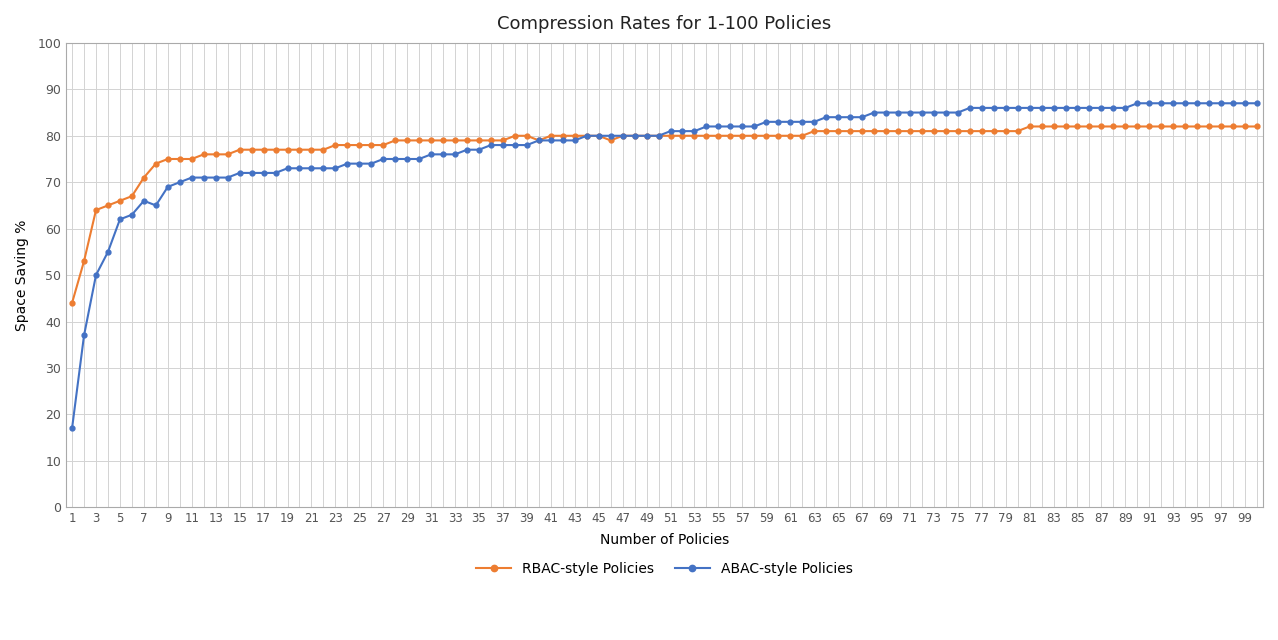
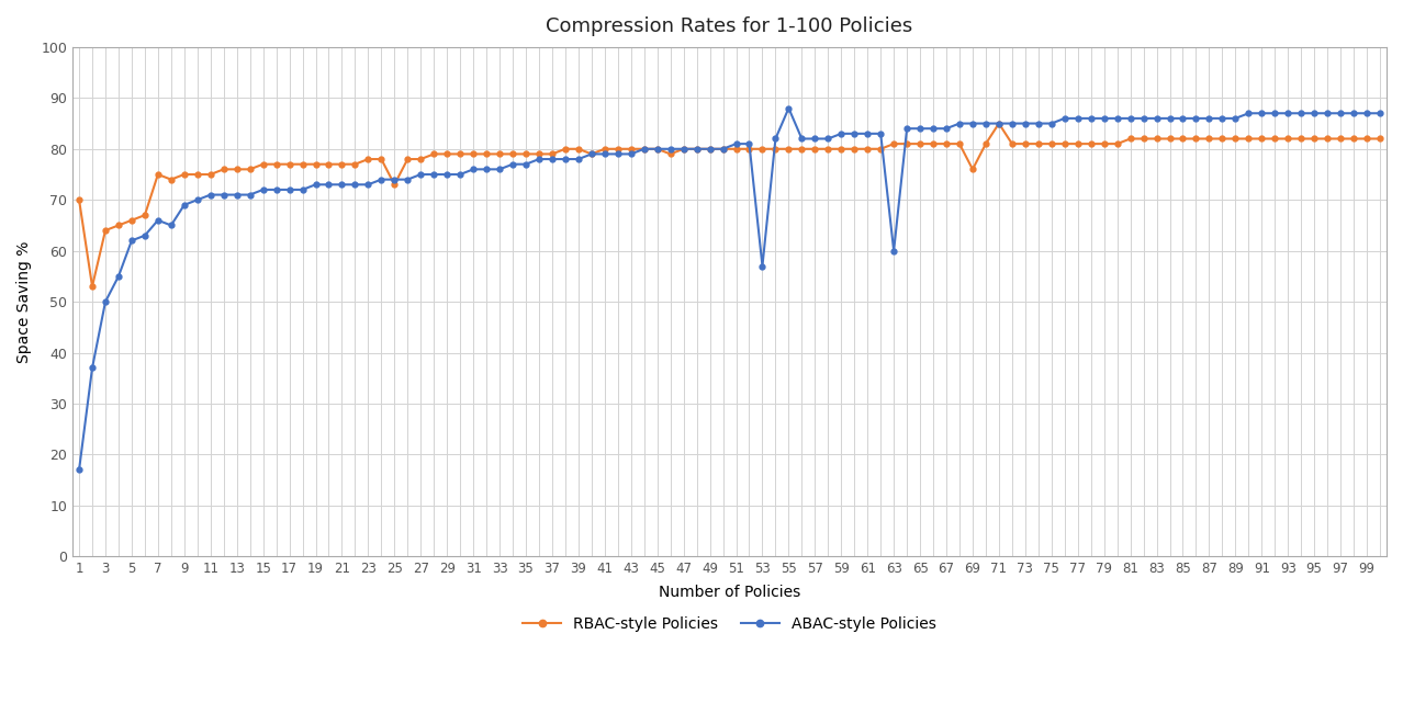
RBAC-style Policies/1: 44 -> 70
RBAC-style Policies/7: 71 -> 75
RBAC-style Policies/25: 78 -> 73
ABAC-style Policies/53: 81 -> 57
ABAC-style Policies/55: 82 -> 88
ABAC-style Policies/63: 83 -> 60
RBAC-style Policies/69: 81 -> 76
RBAC-style Policies/71: 81 -> 85
